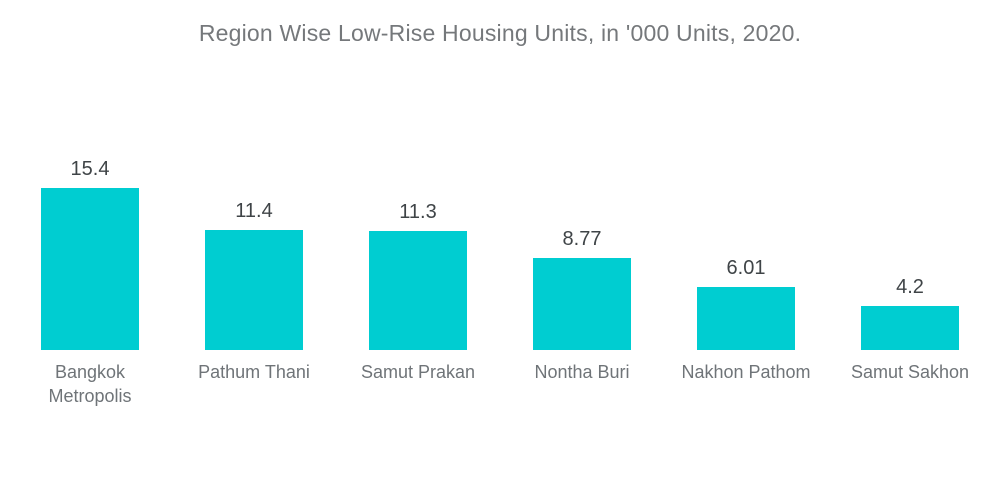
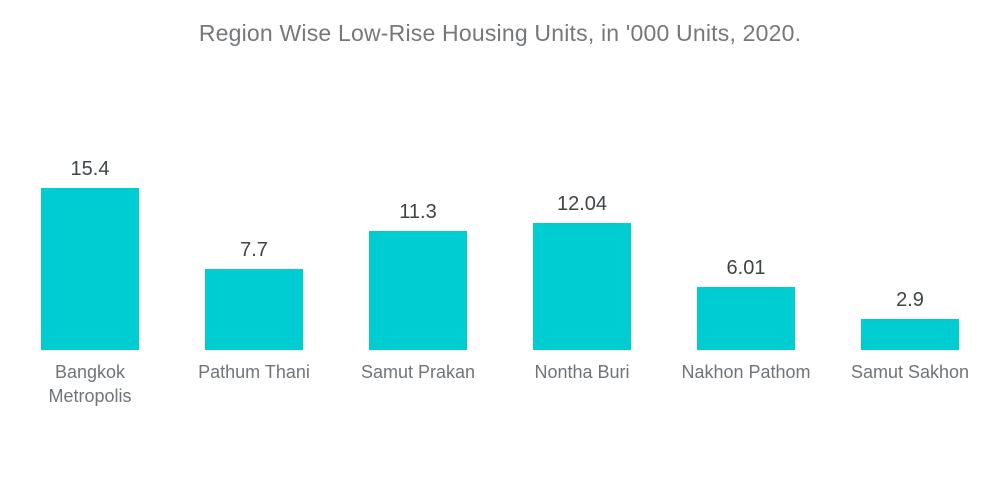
Pathum Thani: 11.4 -> 7.7
Nontha Buri: 8.77 -> 12.04
Samut Sakhon: 4.2 -> 2.9
